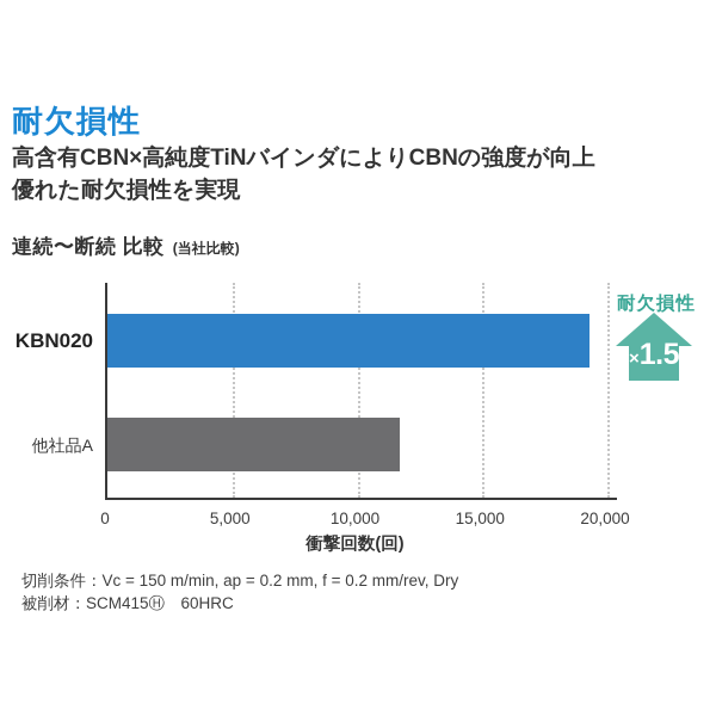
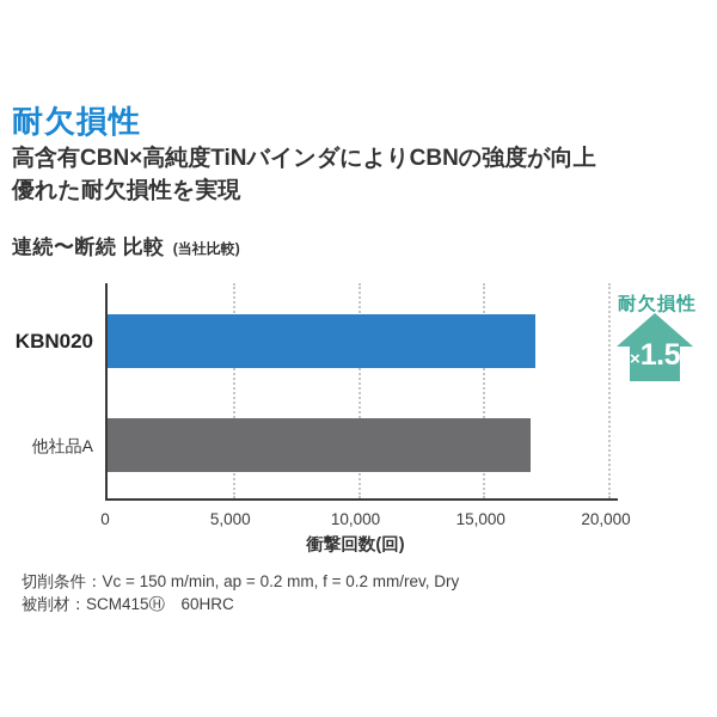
KBN020: 19300 -> 17100
他社品A: 11700 -> 16900
